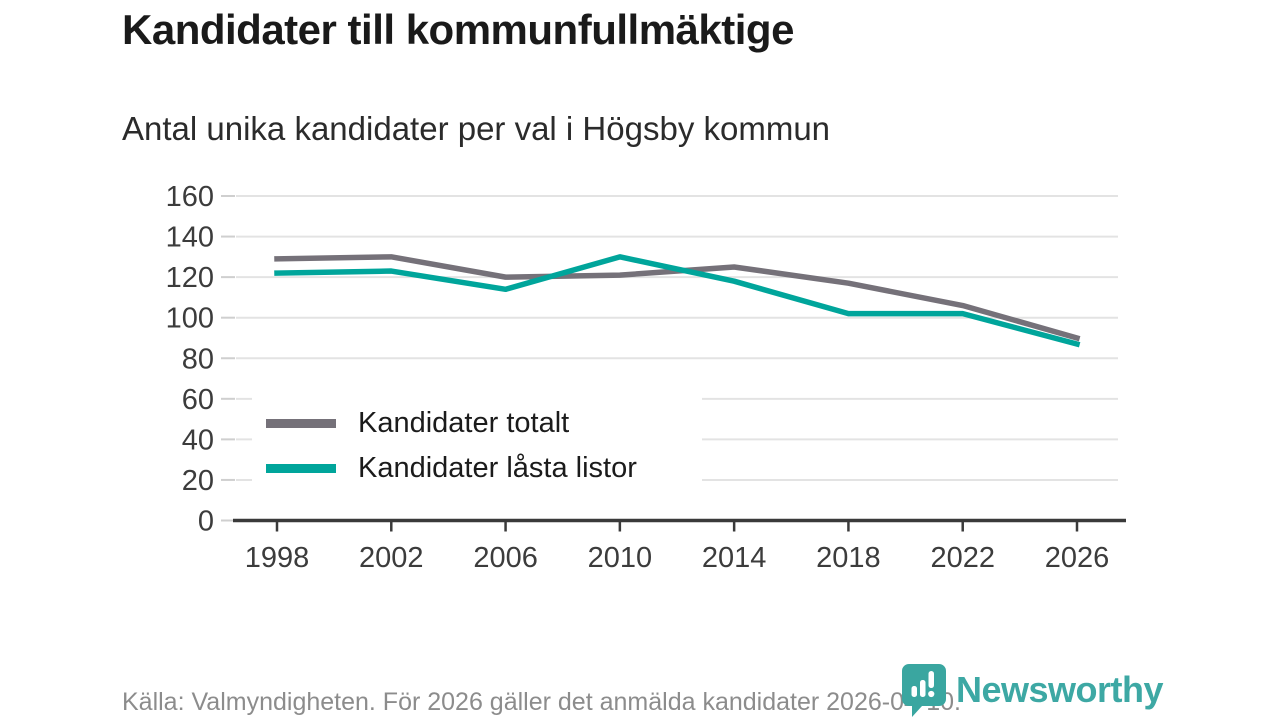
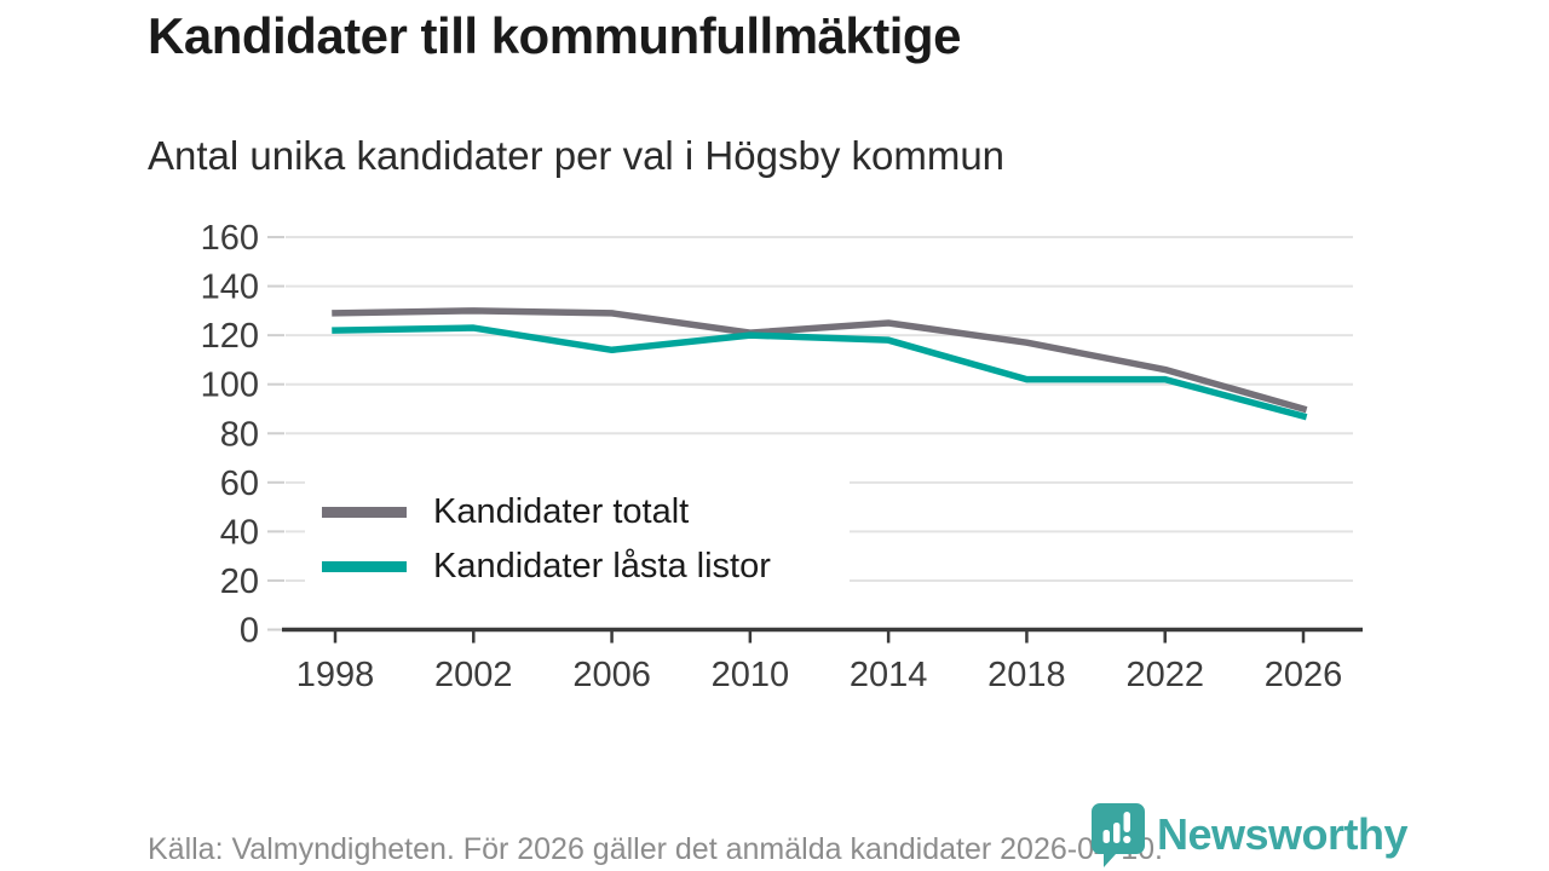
Kandidater totalt/2006: 120 -> 129
Kandidater låsta listor/2010: 130 -> 120
